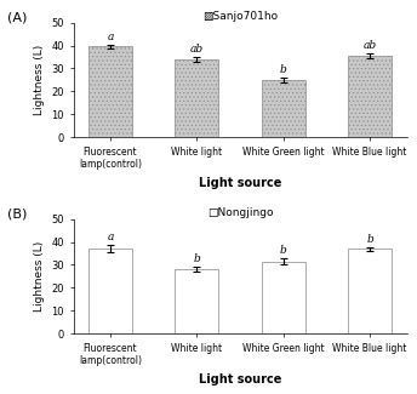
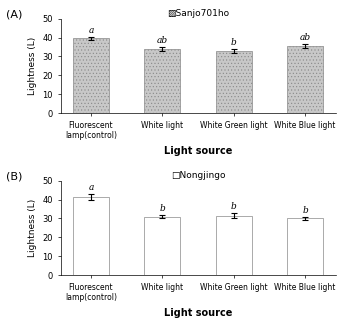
▨Sanjo701ho/White Green light: 25 -> 33
□Nongjingo/Fluorescent lamp(control): 37 -> 42
□Nongjingo/White light: 28 -> 31
□Nongjingo/White Blue light: 37 -> 30
